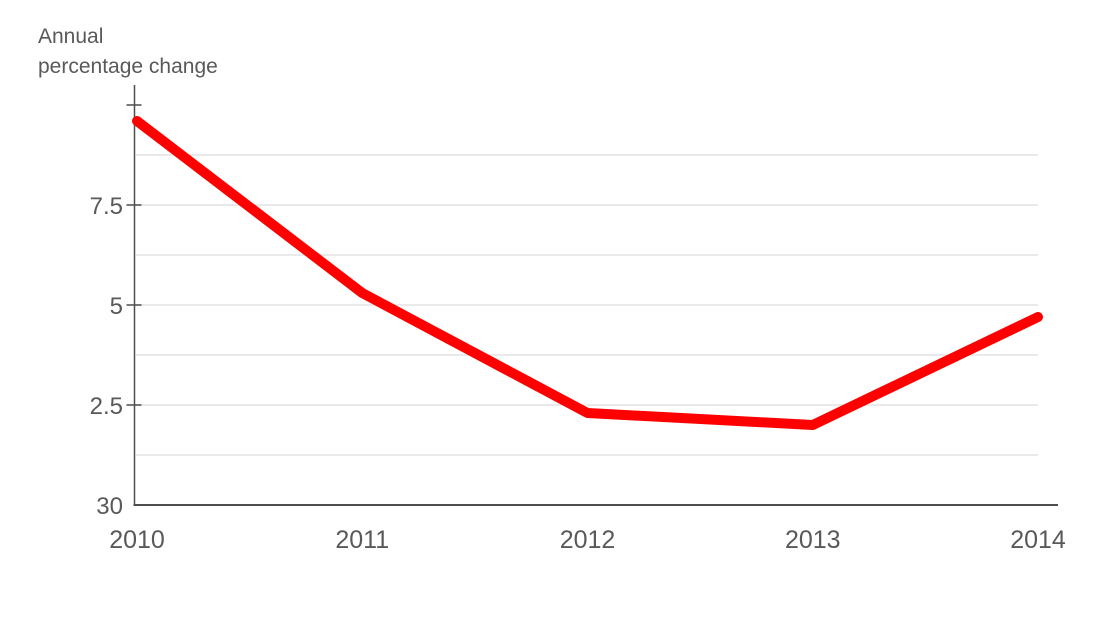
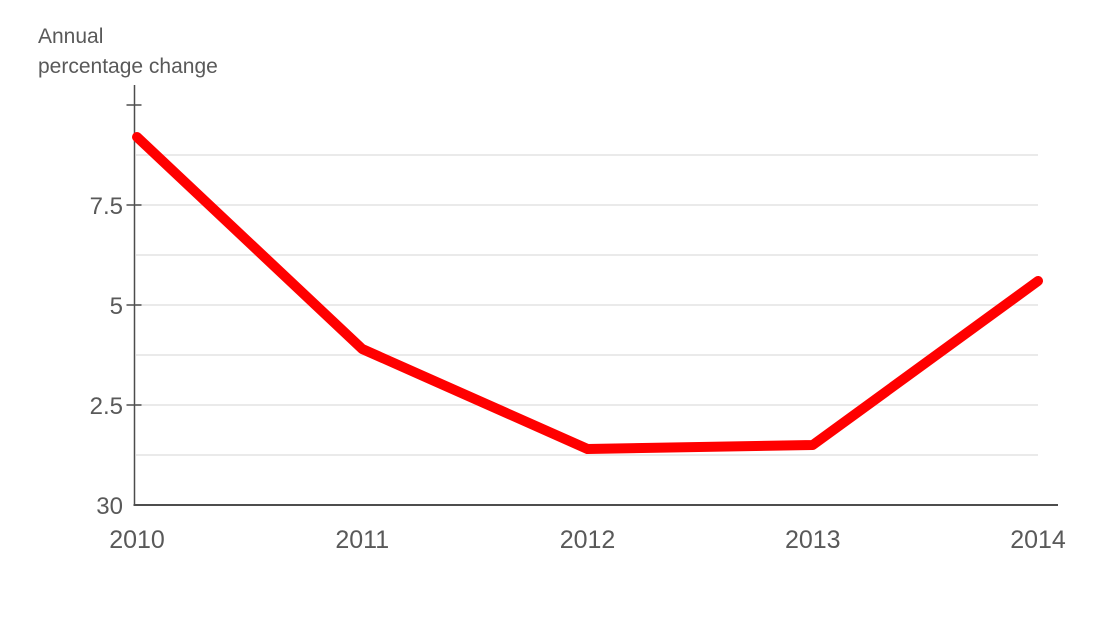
2010: 9.6 -> 9.2
2011: 5.3 -> 3.9
2012: 2.3 -> 1.4
2013: 2.0 -> 1.5
2014: 4.7 -> 5.6
